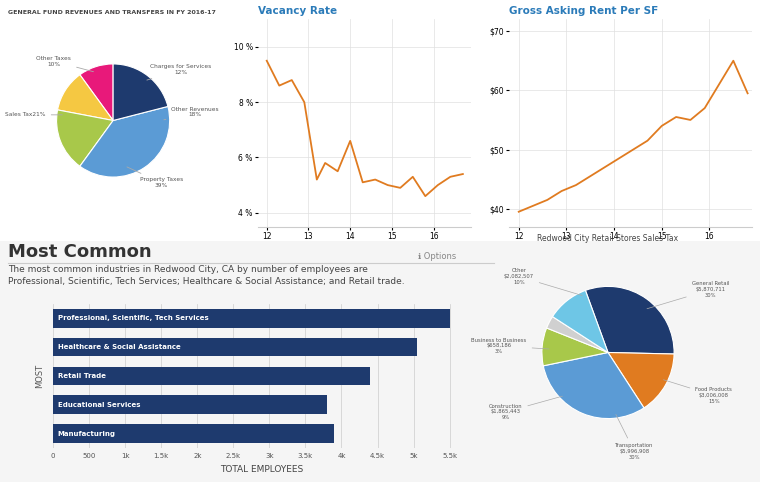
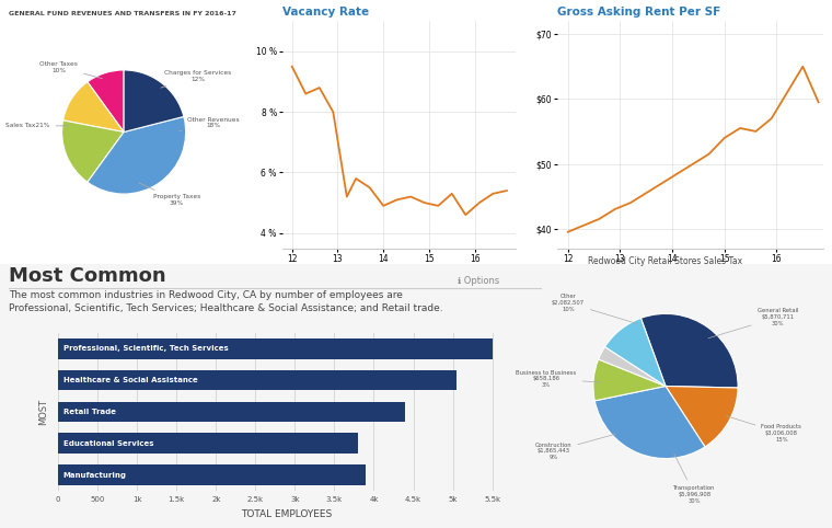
Vacancy Rate/14: 6.6 % -> 4.9 %
